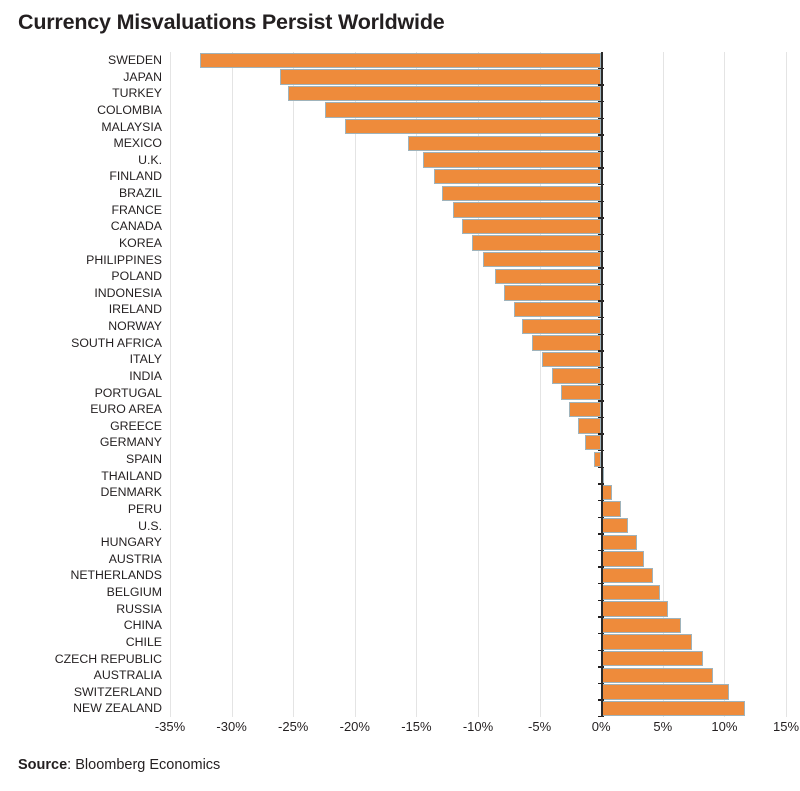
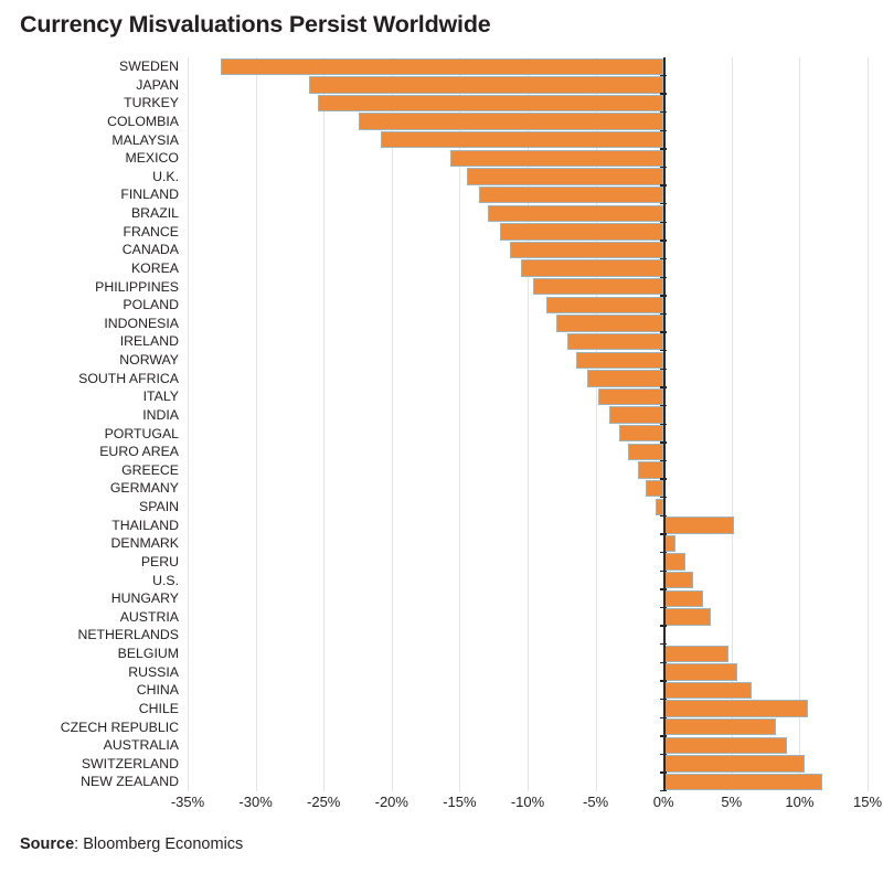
THAILAND: 0.2% -> 5.2%
NETHERLANDS: 4.2% -> 0.1%
CHILE: 7.4% -> 10.6%
